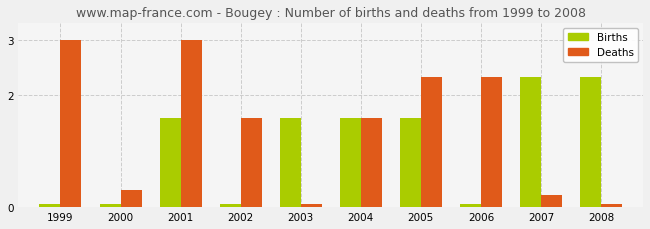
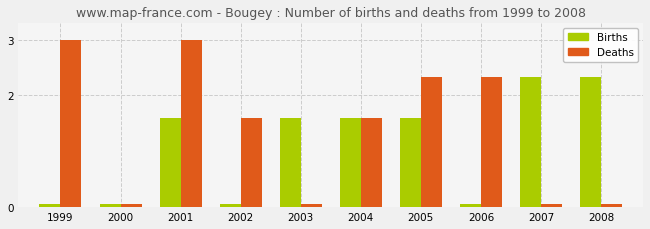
Deaths/2000: 0.30 -> 0.05
Deaths/2007: 0.22 -> 0.05
